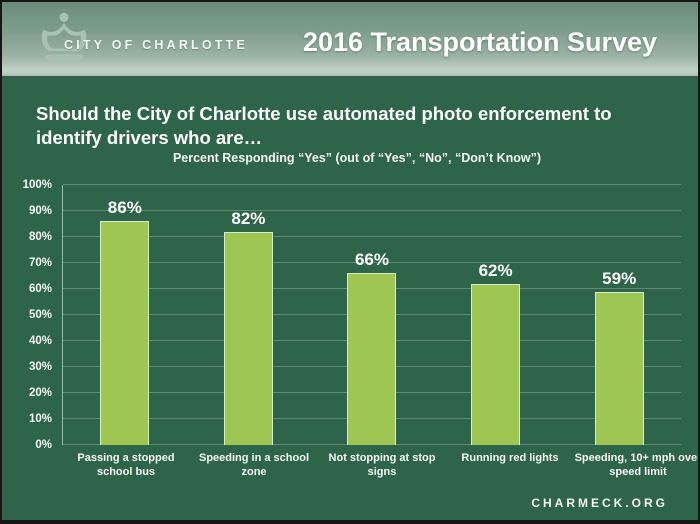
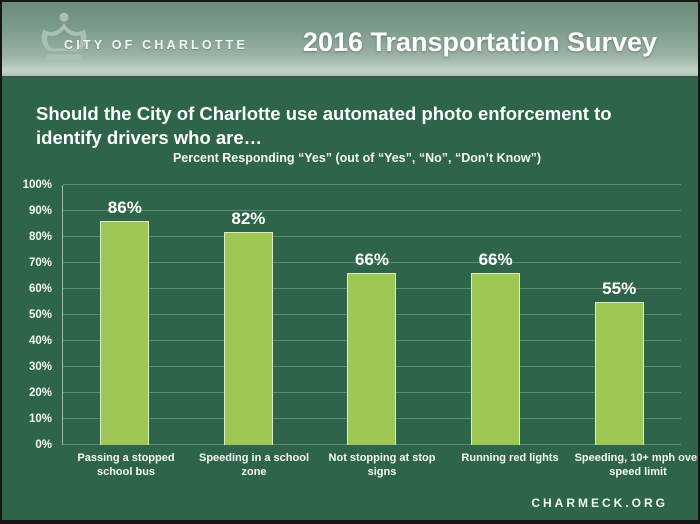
Running red lights: 62% -> 66%
Speeding, 10+ mph over speed limit: 59% -> 55%
